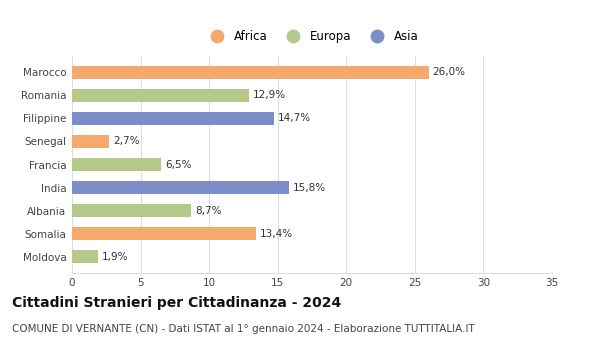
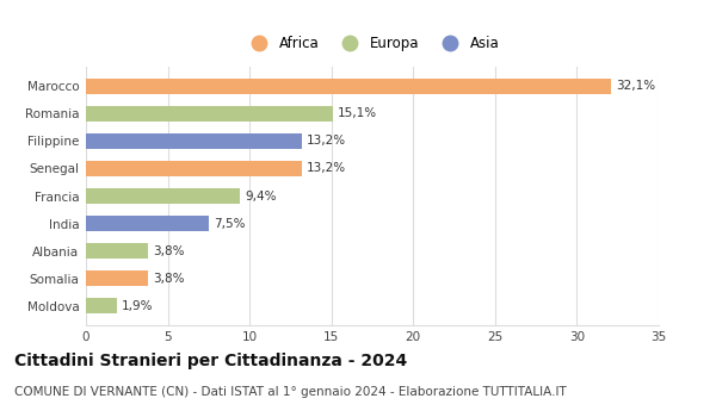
Marocco: 26,0% -> 32,1%
Romania: 12,9% -> 15,1%
Filippine: 14,7% -> 13,2%
Senegal: 2,7% -> 13,2%
Francia: 6,5% -> 9,4%
India: 15,8% -> 7,5%
Albania: 8,7% -> 3,8%
Somalia: 13,4% -> 3,8%
